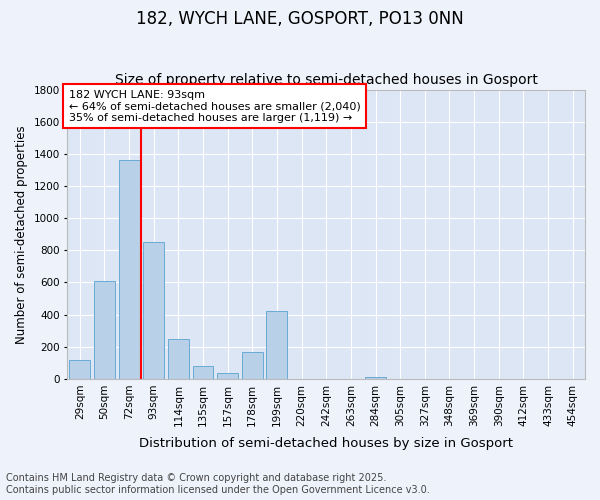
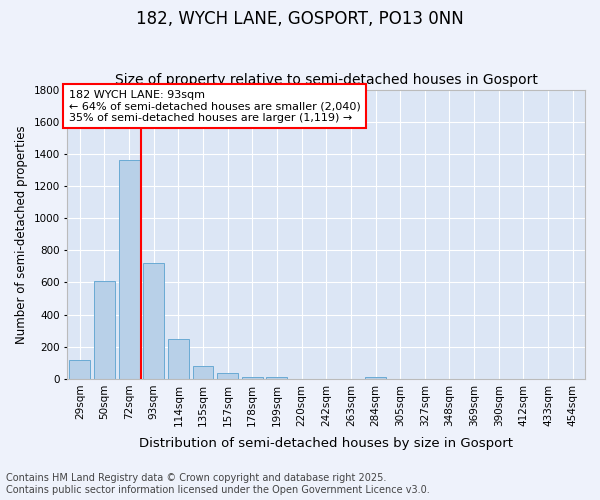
93sqm: 850 -> 720
178sqm: 170 -> 10
199sqm: 420 -> 10
